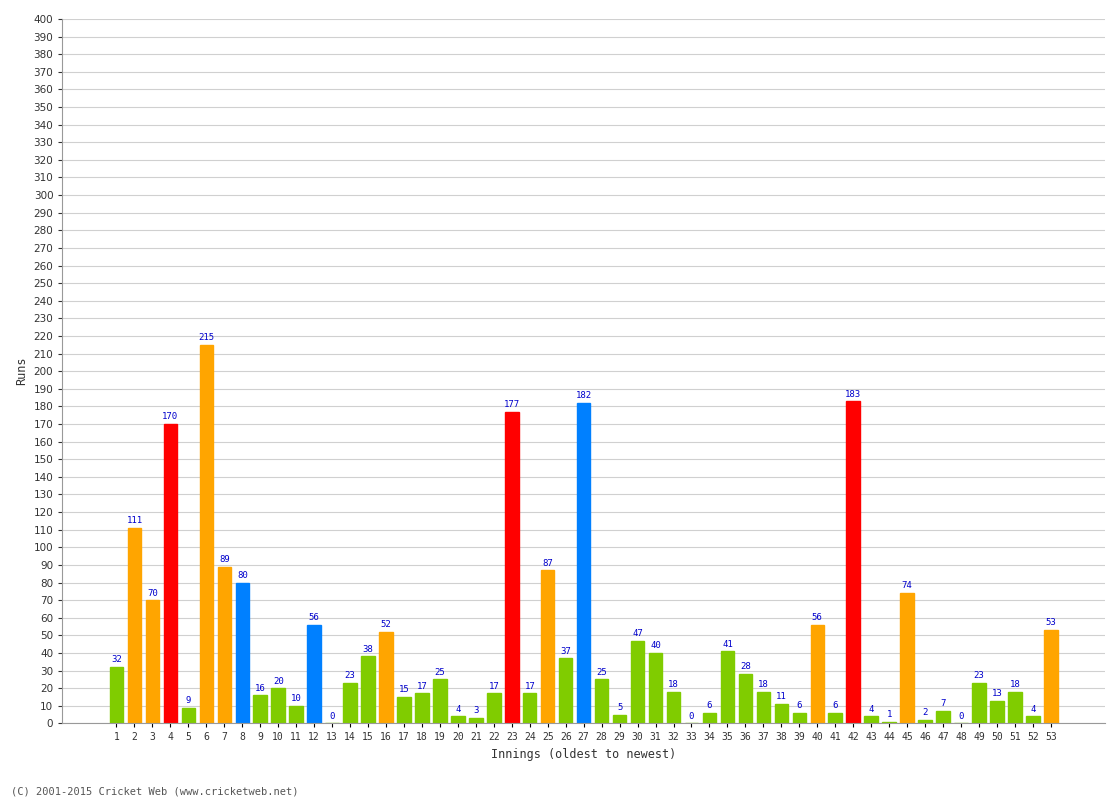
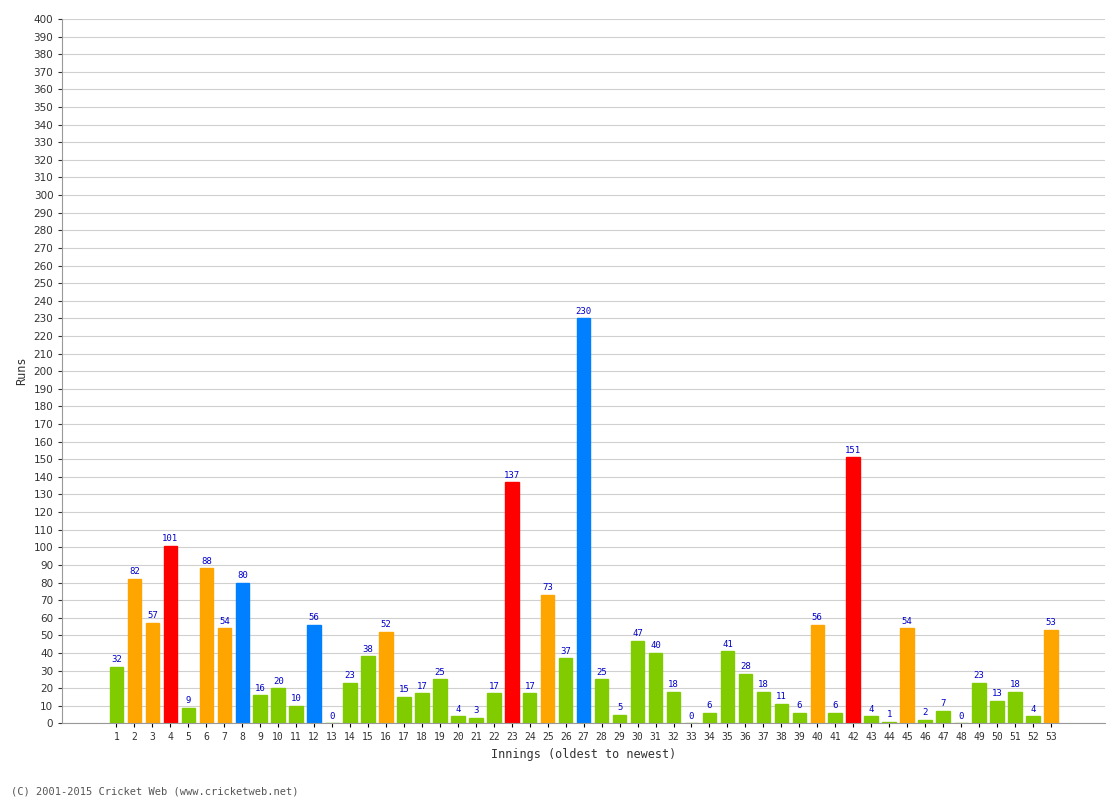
2: 111 -> 82
3: 70 -> 57
4: 170 -> 101
6: 215 -> 88
7: 89 -> 54
23: 177 -> 137
25: 87 -> 73
27: 182 -> 230
42: 183 -> 151
45: 74 -> 54
